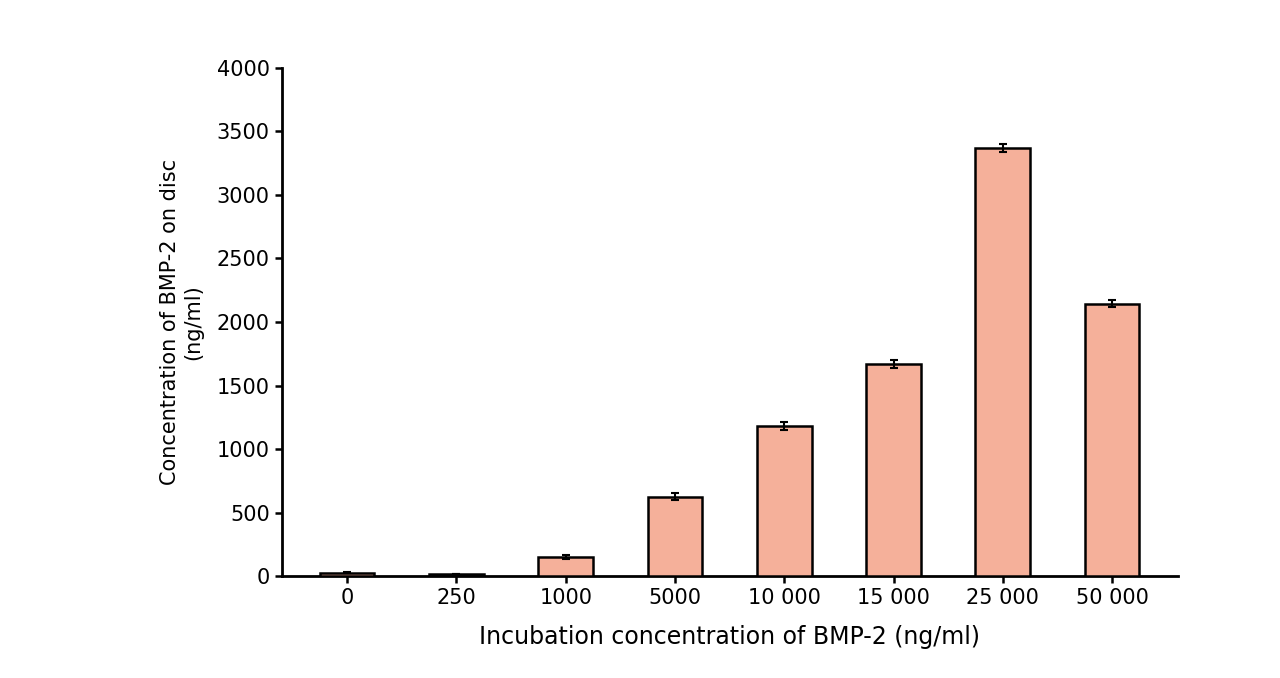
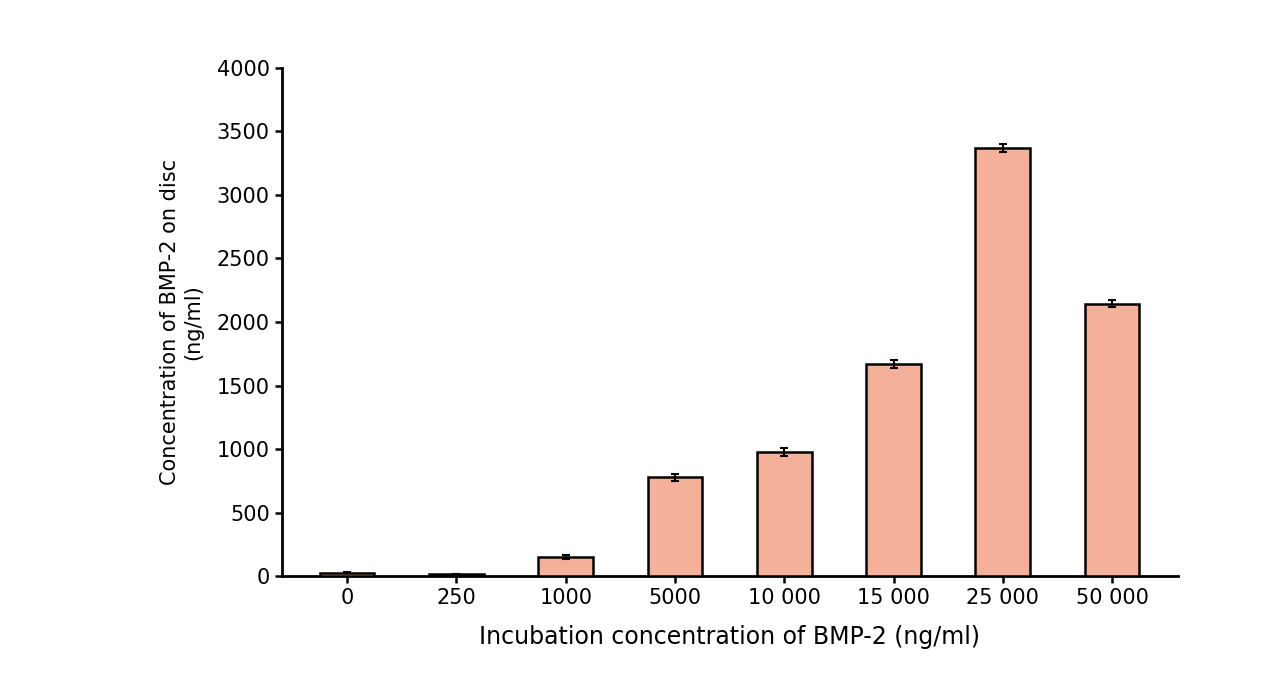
5000: 620 -> 780
10 000: 1180 -> 980
